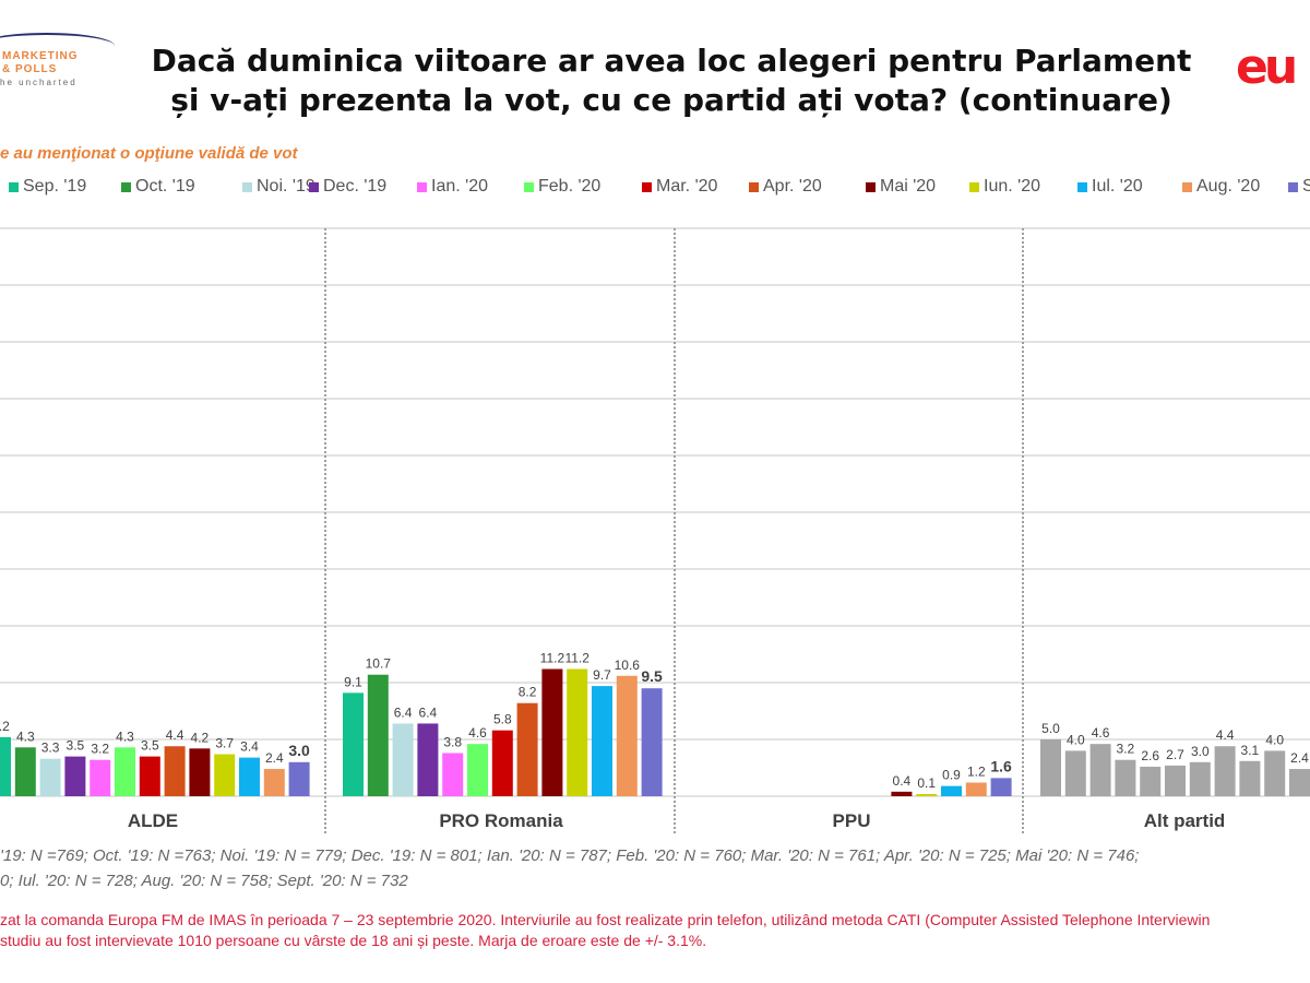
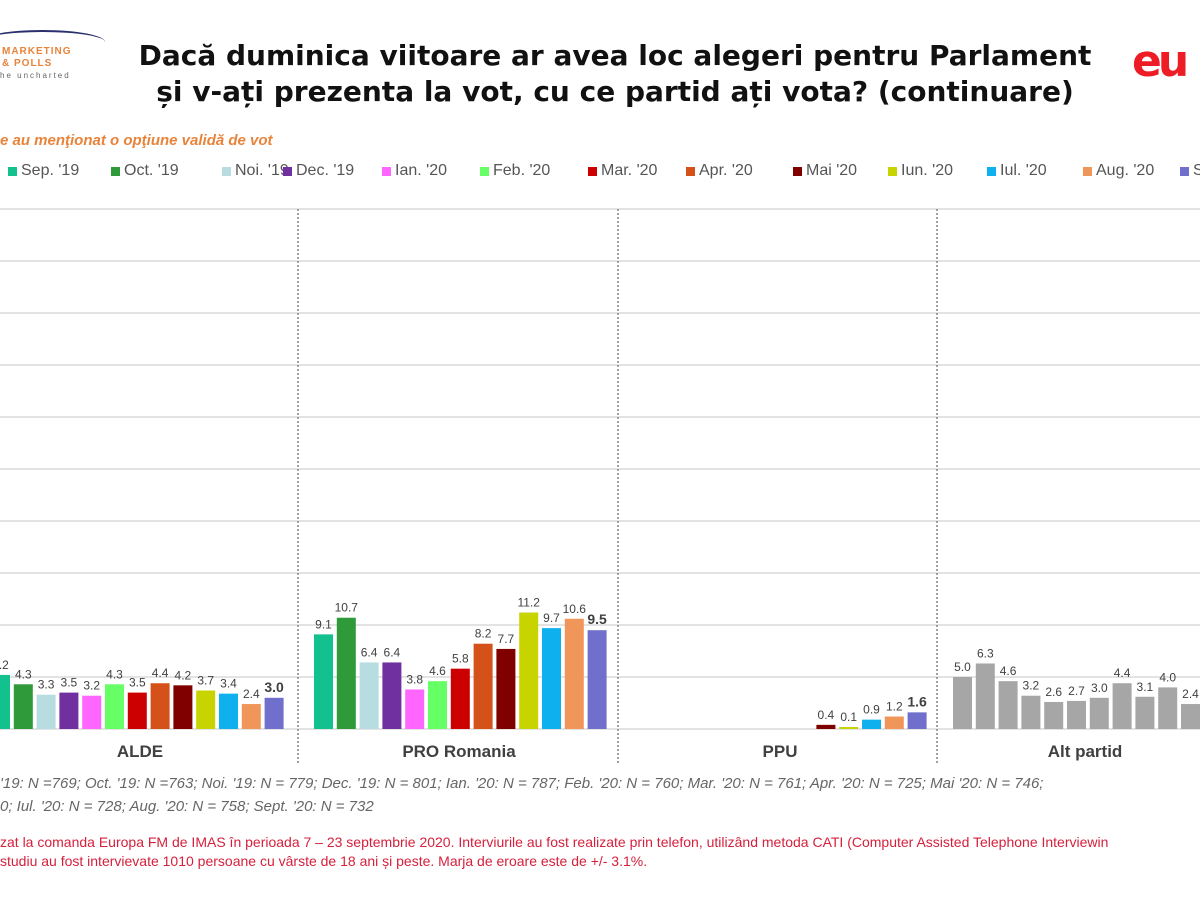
Mai '20/PRO Romania: 11.2 -> 7.7
Oct. '19/Alt partid: 4.0 -> 6.3
